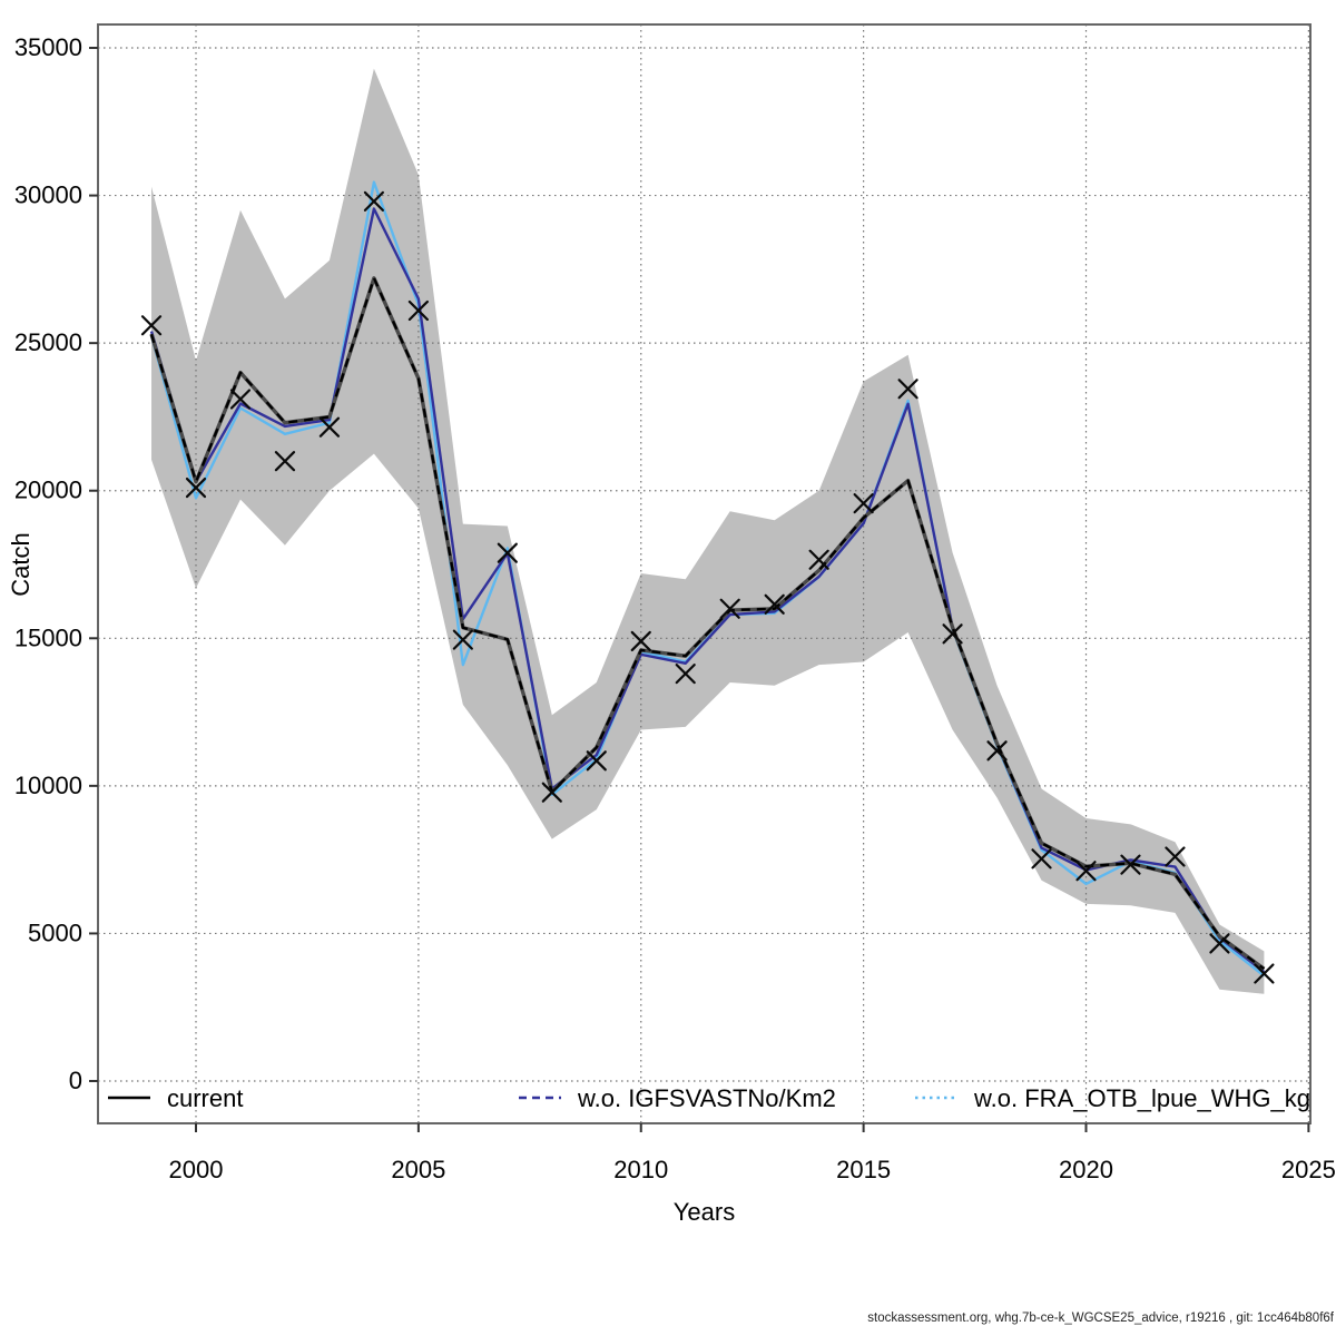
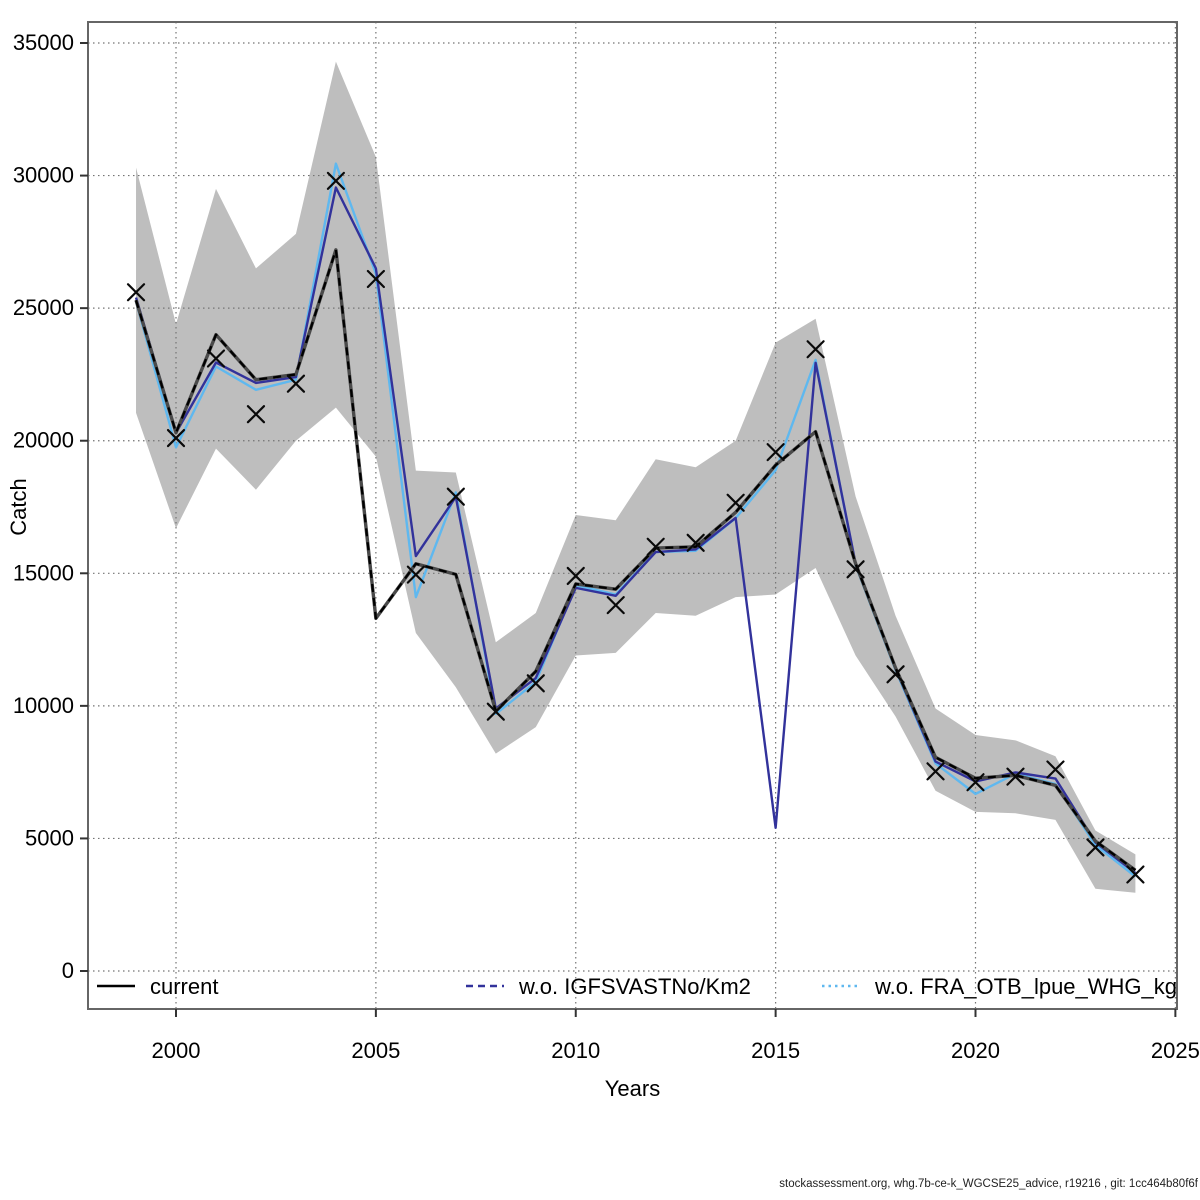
current/2005: 23800 -> 13300
w.o. IGFSVASTNo/Km2/2015: 18900 -> 5400
